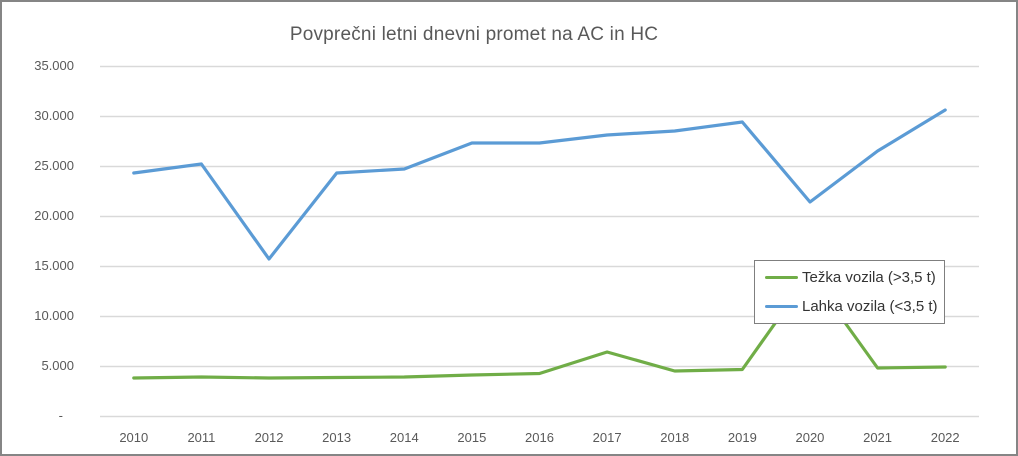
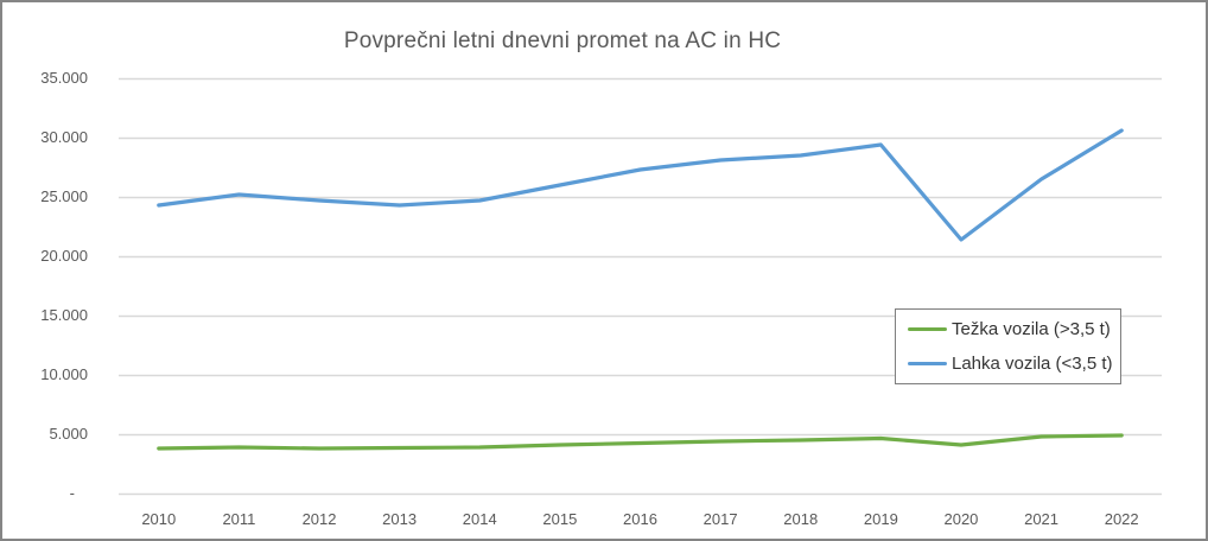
Lahka vozila (<3,5 t)/2012: 15700 -> 24700
Lahka vozila (<3,5 t)/2015: 27300 -> 26000
Težka vozila (>3,5 t)/2017: 6400 -> 4400
Težka vozila (>3,5 t)/2020: 14200 -> 4100
